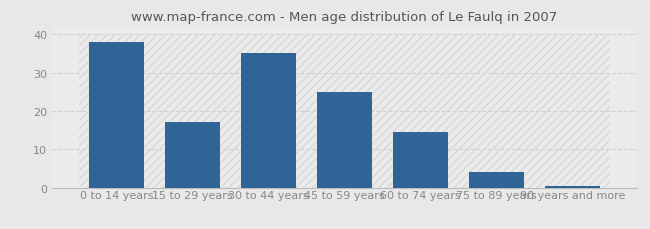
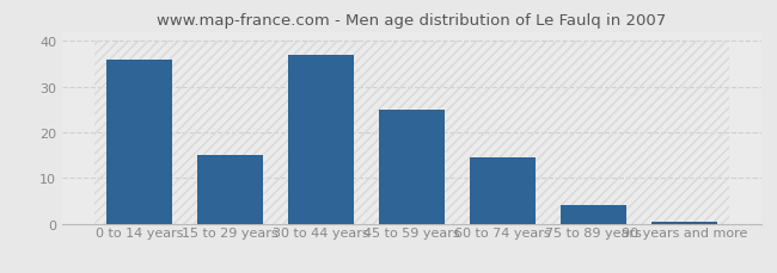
0 to 14 years: 38.0 -> 36.0
15 to 29 years: 17.0 -> 15.0
30 to 44 years: 35.0 -> 37.0
